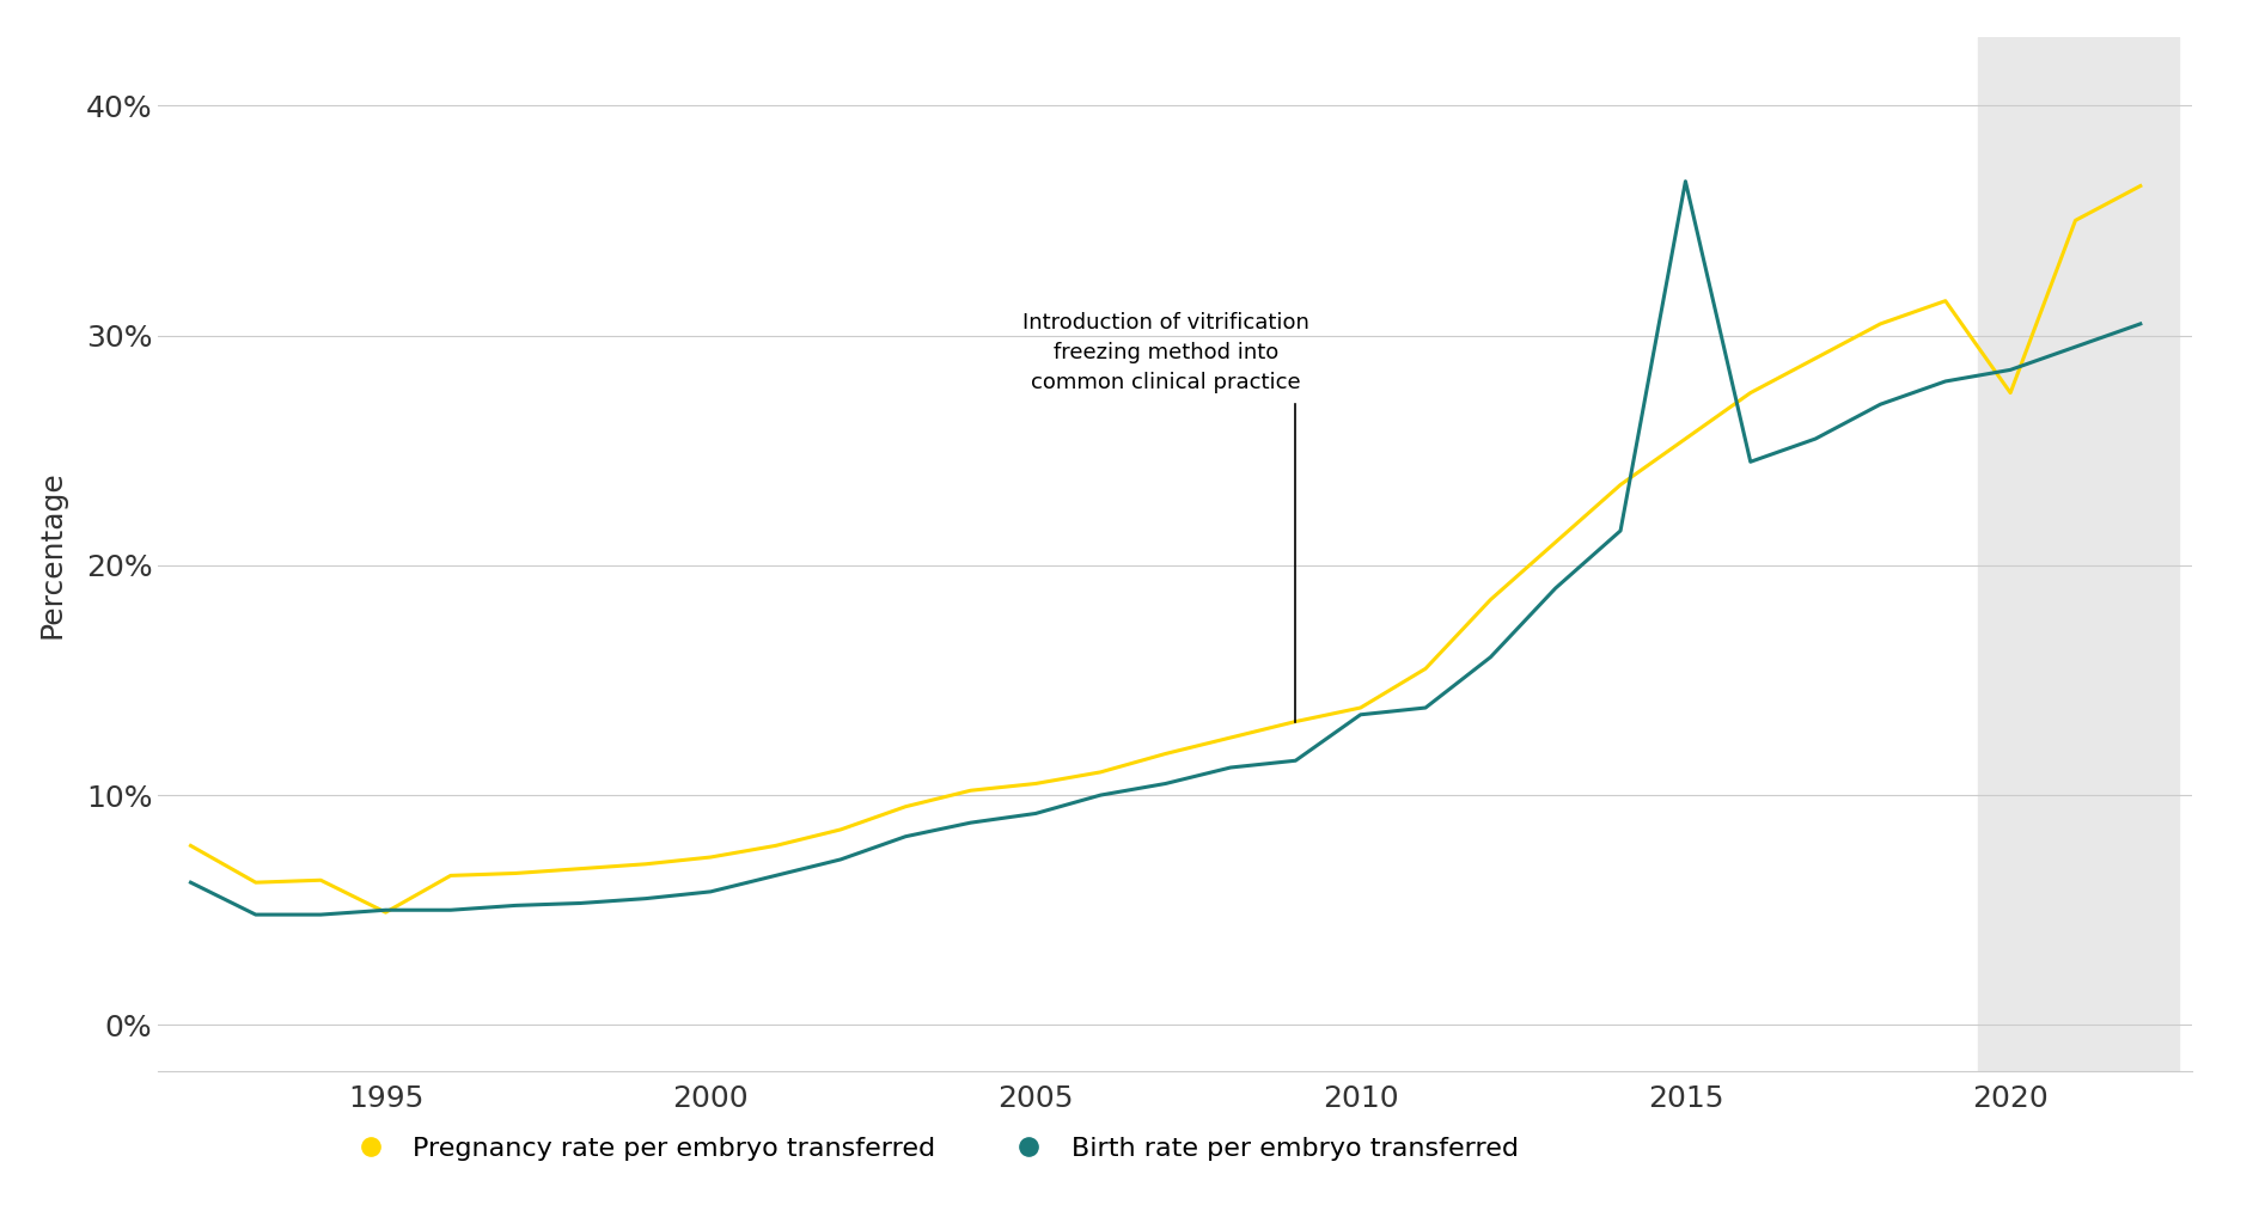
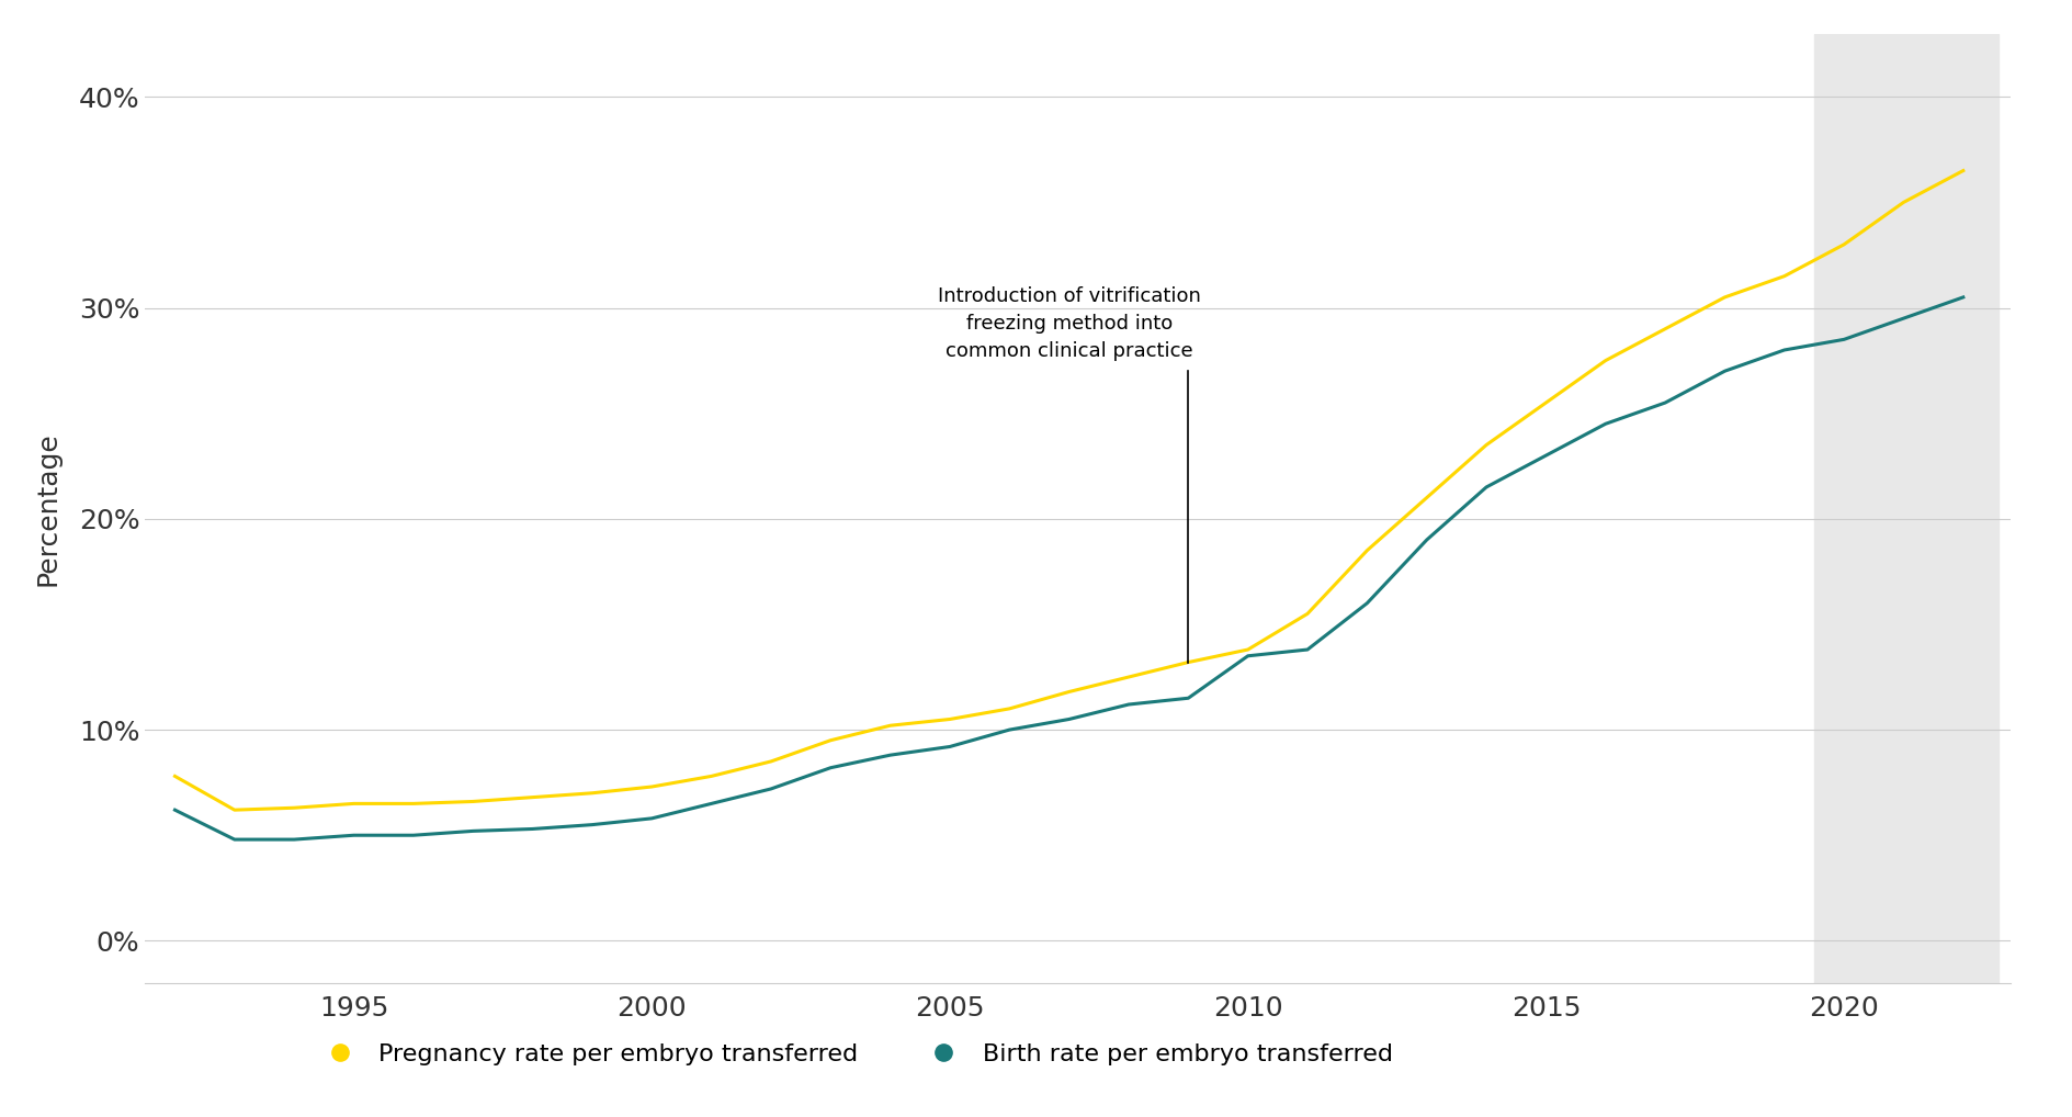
Pregnancy rate per embryo transferred/1995: 4.9% -> 6.5%
Birth rate per embryo transferred/2015: 36.7% -> 23.0%
Pregnancy rate per embryo transferred/2020: 27.5% -> 33.0%
